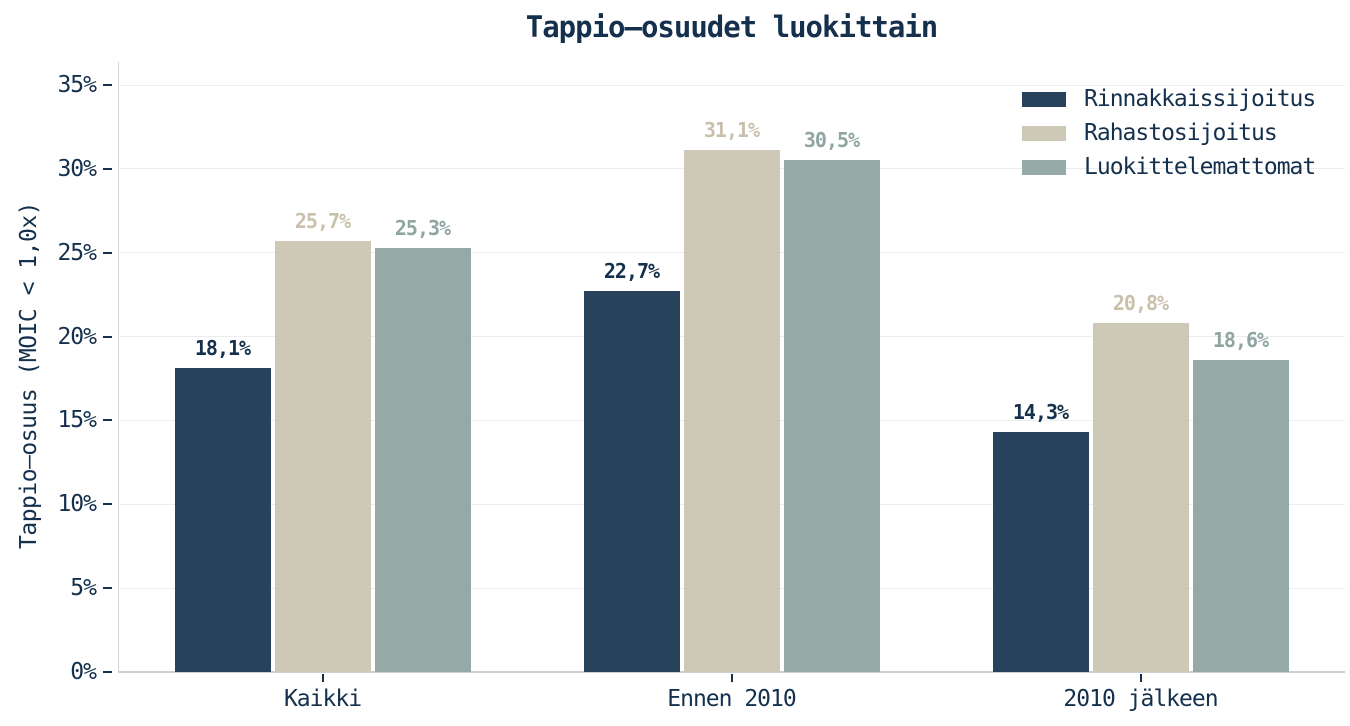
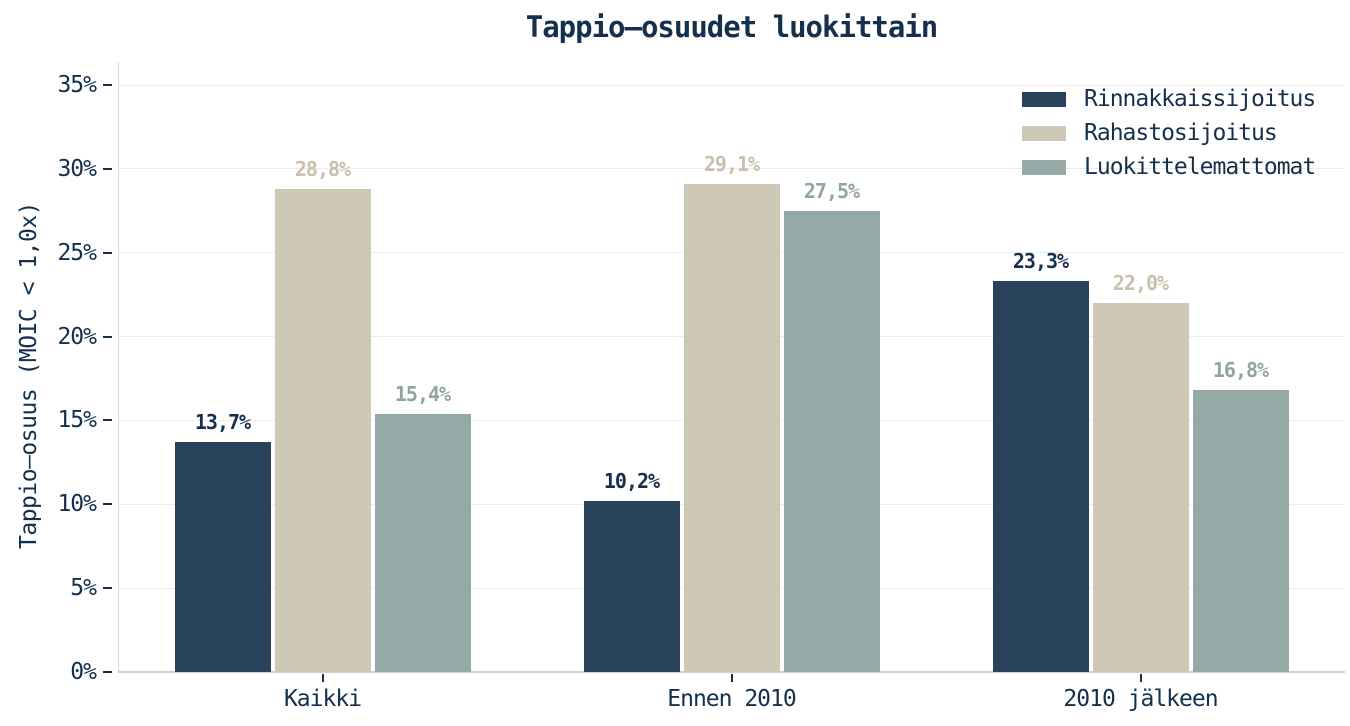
Rinnakkaissijoitus/Kaikki: 18,1% -> 13,7%
Rahastosijoitus/Kaikki: 25,7% -> 28,8%
Luokittelemattomat/Kaikki: 25,3% -> 15,4%
Rinnakkaissijoitus/Ennen 2010: 22,7% -> 10,2%
Rahastosijoitus/Ennen 2010: 31,1% -> 29,1%
Luokittelemattomat/Ennen 2010: 30,5% -> 27,5%
Rinnakkaissijoitus/2010 jälkeen: 14,3% -> 23,3%
Rahastosijoitus/2010 jälkeen: 20,8% -> 22,0%
Luokittelemattomat/2010 jälkeen: 18,6% -> 16,8%
